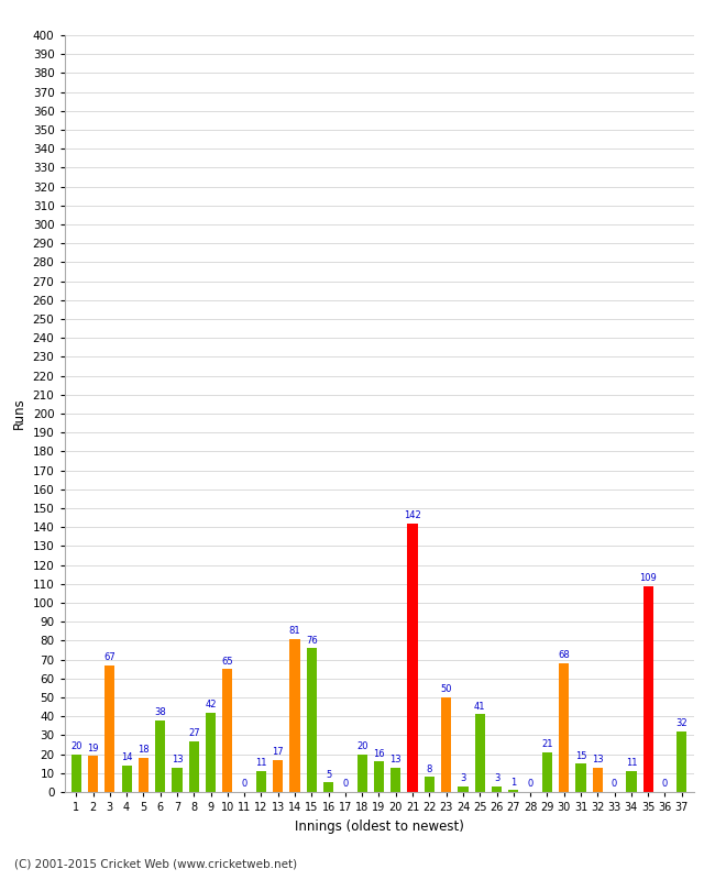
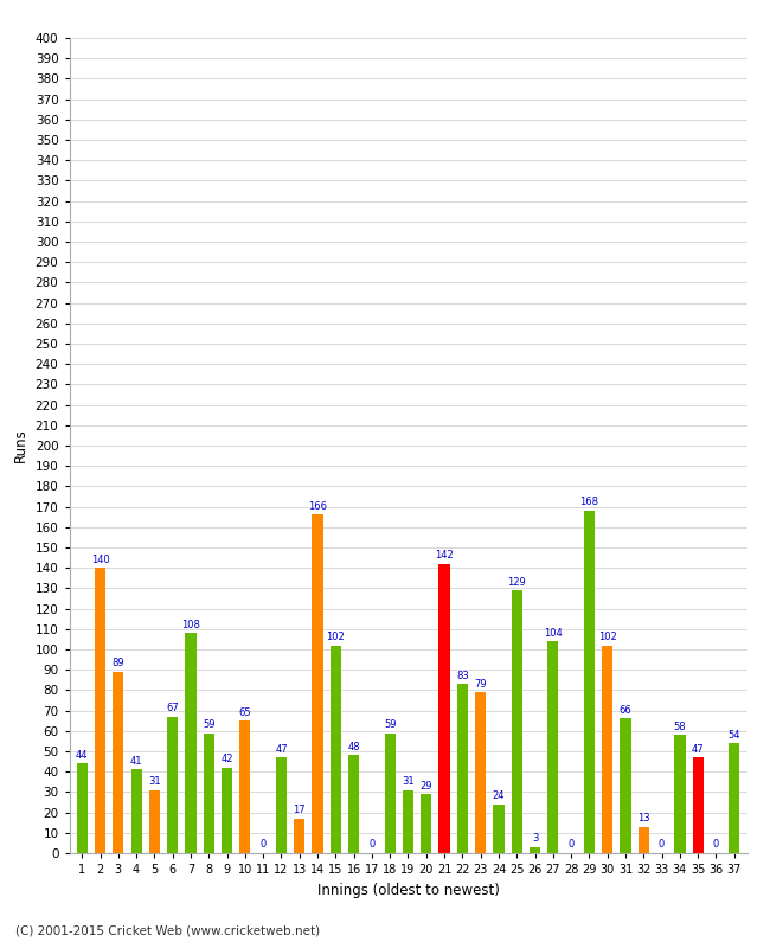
1: 20 -> 44
2: 19 -> 140
3: 67 -> 89
4: 14 -> 41
5: 18 -> 31
6: 38 -> 67
7: 13 -> 108
8: 27 -> 59
12: 11 -> 47
14: 81 -> 166
15: 76 -> 102
16: 5 -> 48
18: 20 -> 59
19: 16 -> 31
20: 13 -> 29
22: 8 -> 83
23: 50 -> 79
24: 3 -> 24
25: 41 -> 129
27: 1 -> 104
29: 21 -> 168
30: 68 -> 102
31: 15 -> 66
34: 11 -> 58
35: 109 -> 47
37: 32 -> 54
